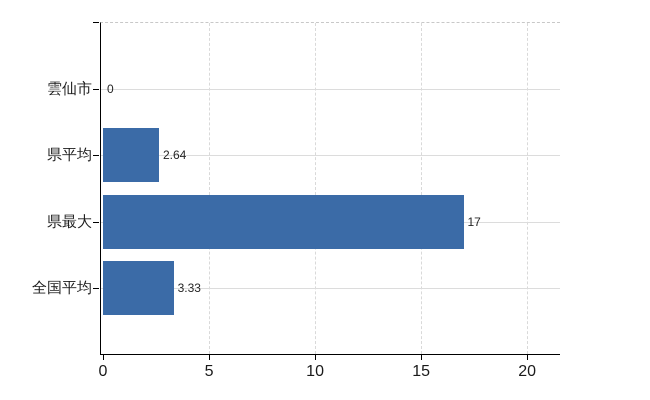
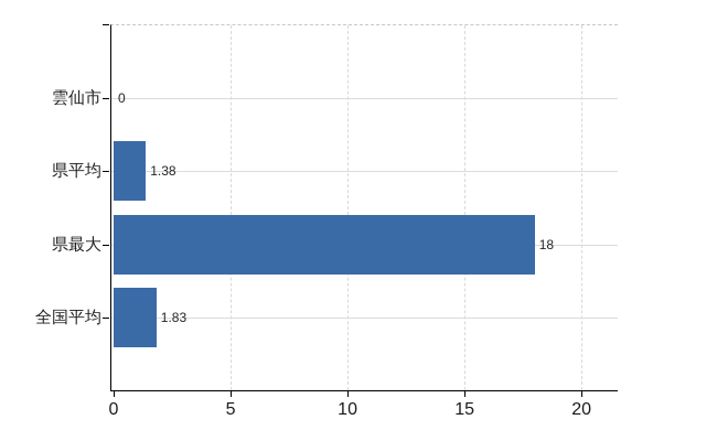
県平均: 2.64 -> 1.38
県最大: 17 -> 18
全国平均: 3.33 -> 1.83
